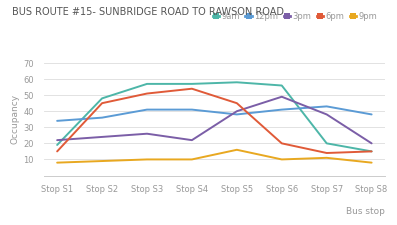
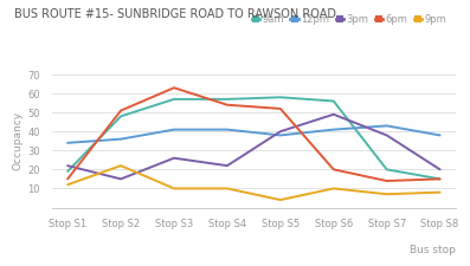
9pm/Stop S1: 8 -> 12
3pm/Stop S2: 24 -> 15
6pm/Stop S2: 45 -> 51
9pm/Stop S2: 9 -> 22
6pm/Stop S3: 51 -> 63
6pm/Stop S5: 45 -> 52
9pm/Stop S5: 16 -> 4
9pm/Stop S7: 11 -> 7
